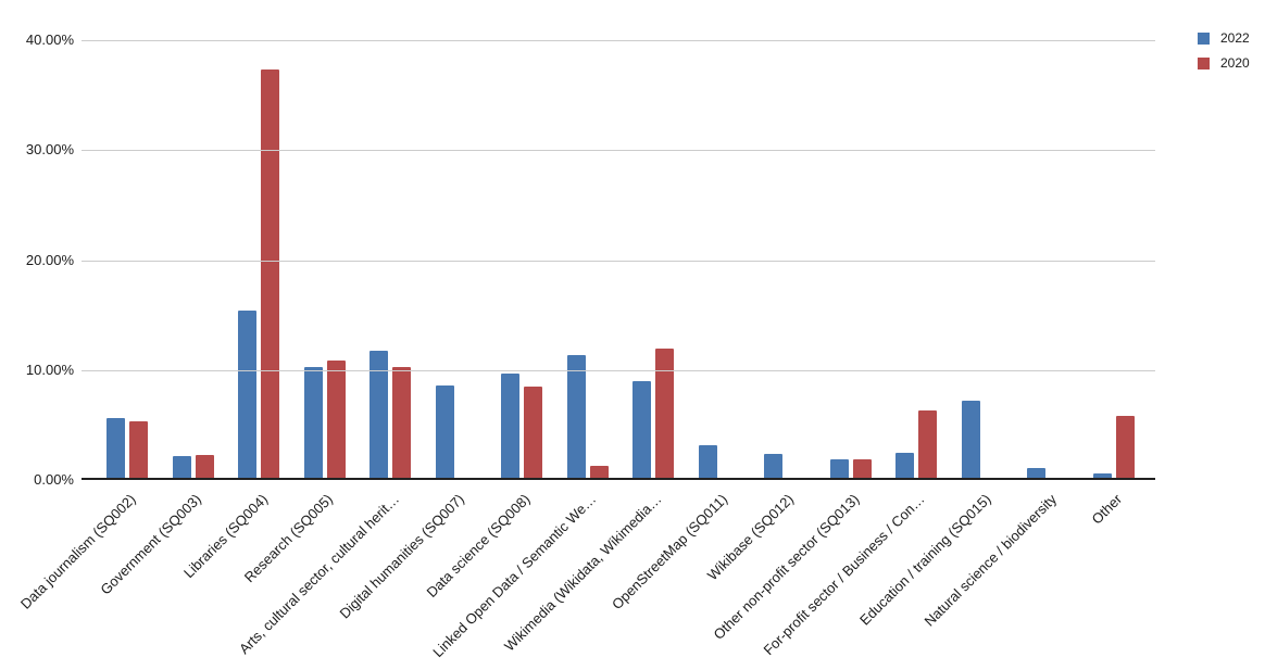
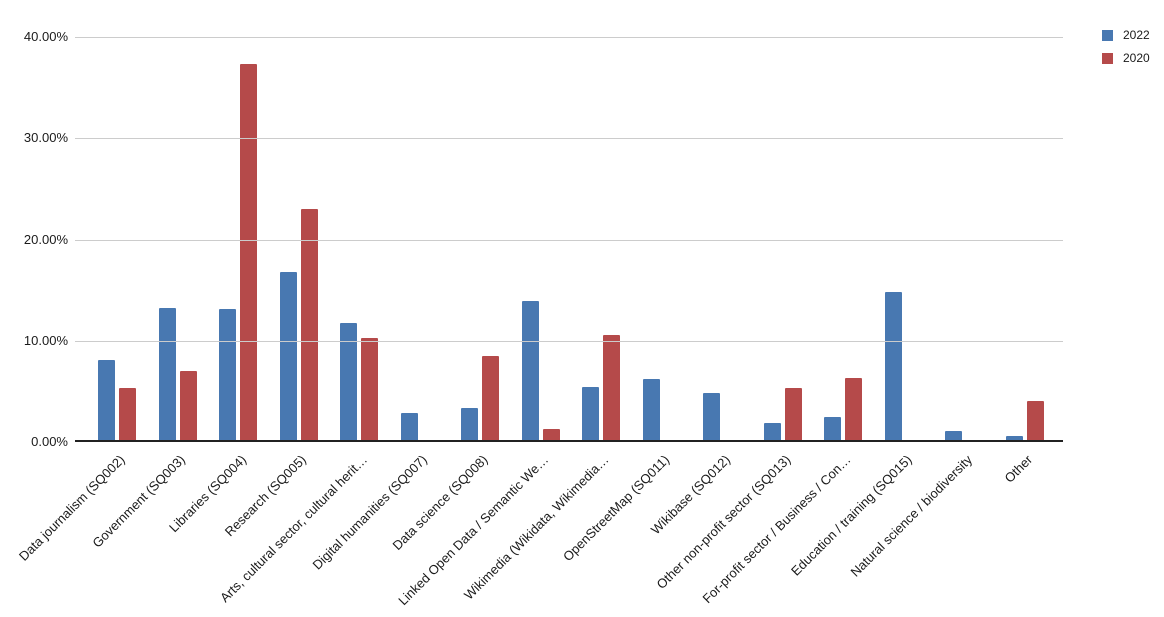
2022/Data journalism (SQ002): 5.4% -> 7.9%
2022/Government (SQ003): 2.0% -> 13.0%
2020/Government (SQ003): 2.1% -> 6.8%
2022/Libraries (SQ004): 15.2% -> 12.9%
2022/Research (SQ005): 10.1% -> 16.6%
2020/Research (SQ005): 10.7% -> 22.8%
2022/Digital humanities (SQ007): 8.4% -> 2.7%
2022/Data science (SQ008): 9.5% -> 3.2%
2022/Linked Open Data / Semantic We…: 11.2% -> 13.7%
2022/Wikimedia (Wikidata, Wikimedia…: 8.8% -> 5.2%
2020/Wikimedia (Wikidata, Wikimedia…: 11.8% -> 10.4%
2022/OpenStreetMap (SQ011): 3.0% -> 6.0%
2022/Wikibase (SQ012): 2.2% -> 4.6%
2020/Other non-profit sector (SQ013): 1.7% -> 5.1%
2022/Education / training (SQ015): 7.0% -> 14.6%
2020/Other: 5.6% -> 3.9%
